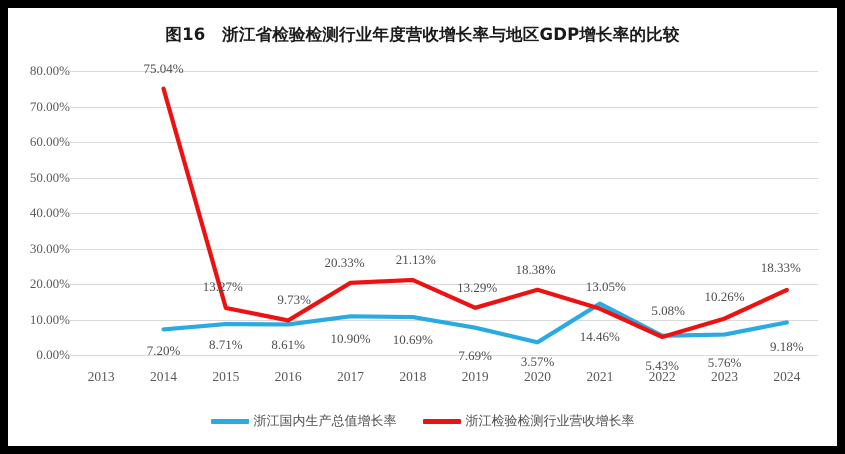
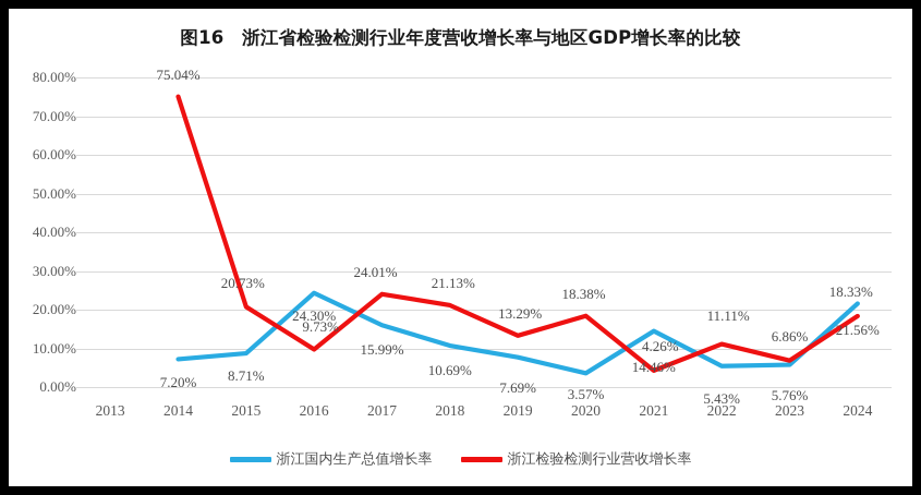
浙江检验检测行业营收增长率/2015: 13.27% -> 20.73%
浙江国内生产总值增长率/2016: 8.61% -> 24.30%
浙江国内生产总值增长率/2017: 10.90% -> 15.99%
浙江检验检测行业营收增长率/2017: 20.33% -> 24.01%
浙江检验检测行业营收增长率/2021: 13.05% -> 4.26%
浙江检验检测行业营收增长率/2022: 5.08% -> 11.11%
浙江检验检测行业营收增长率/2023: 10.26% -> 6.86%
浙江国内生产总值增长率/2024: 9.18% -> 21.56%
